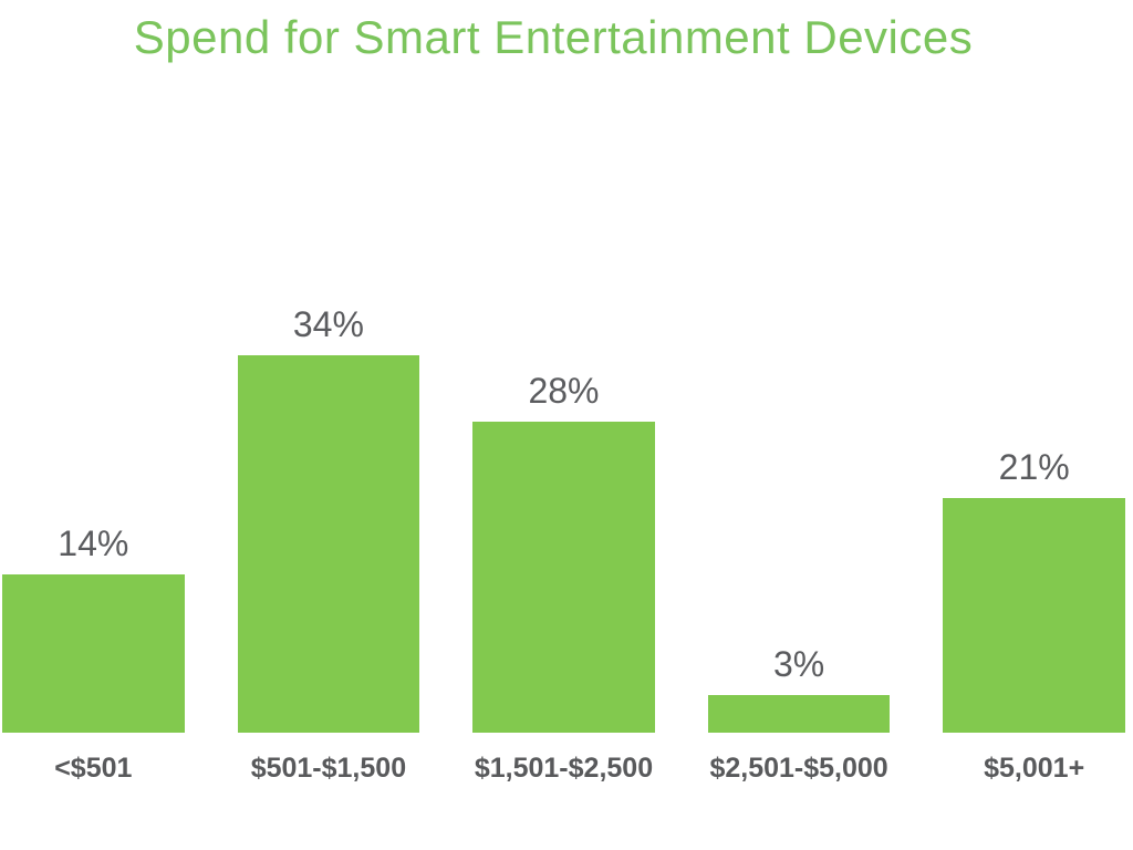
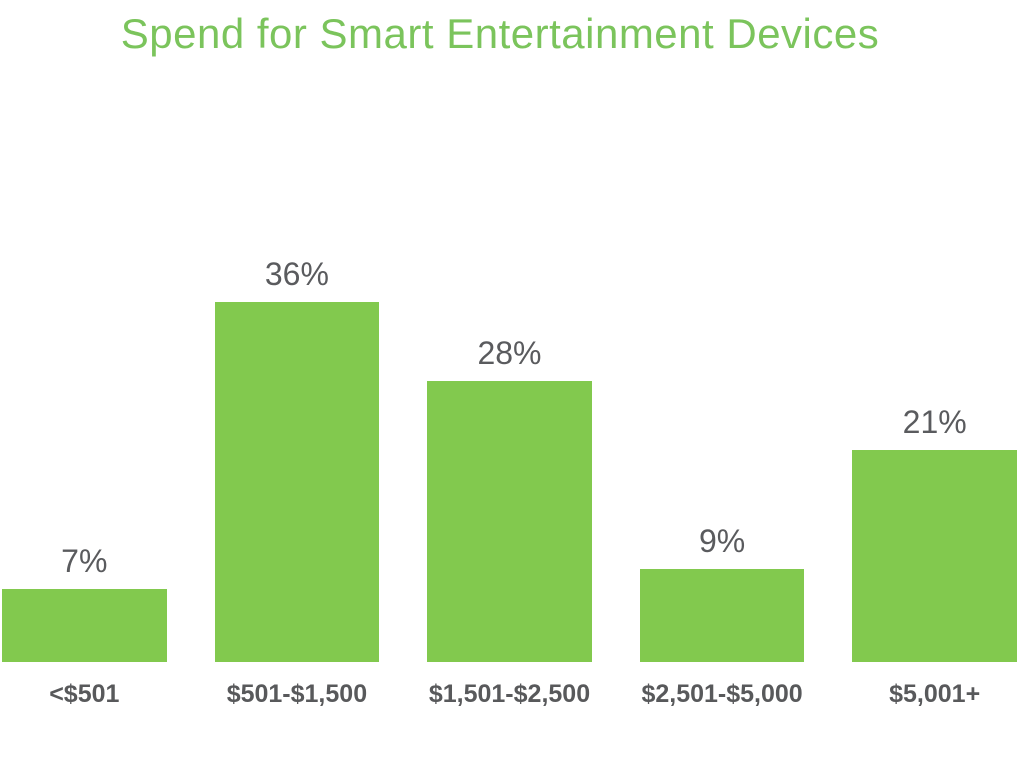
<$501: 14% -> 7%
$501-$1,500: 34% -> 36%
$2,501-$5,000: 3% -> 9%
